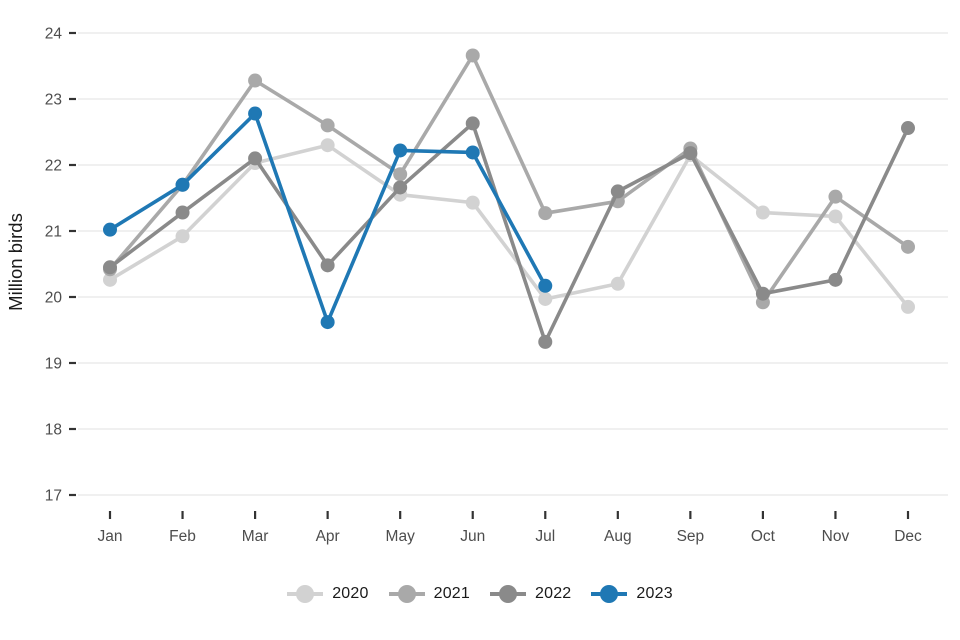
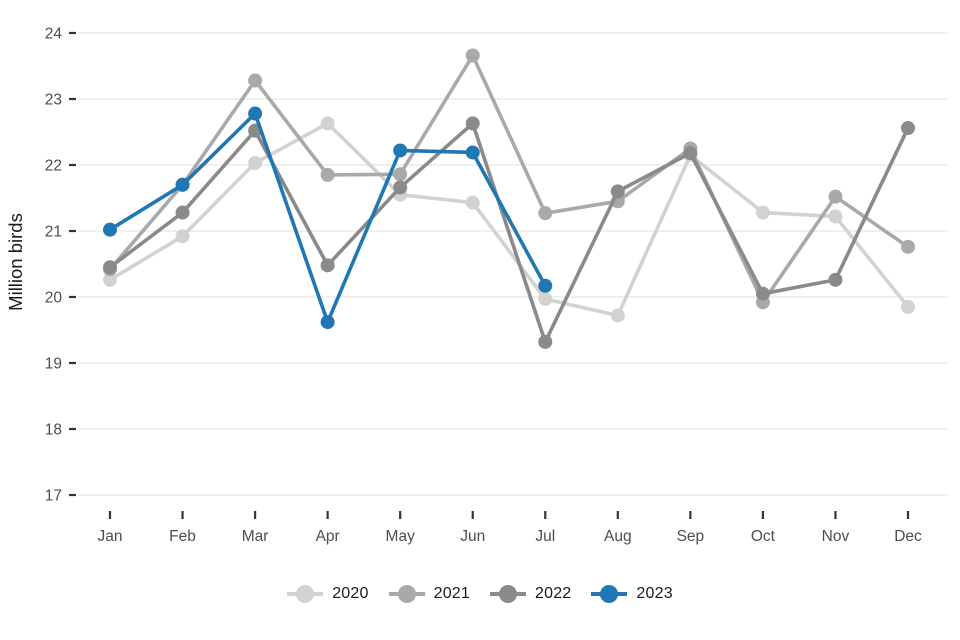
2022/Mar: 22.1 -> 22.5
2020/Apr: 22.3 -> 22.6
2021/Apr: 22.6 -> 21.9
2020/Aug: 20.2 -> 19.7
